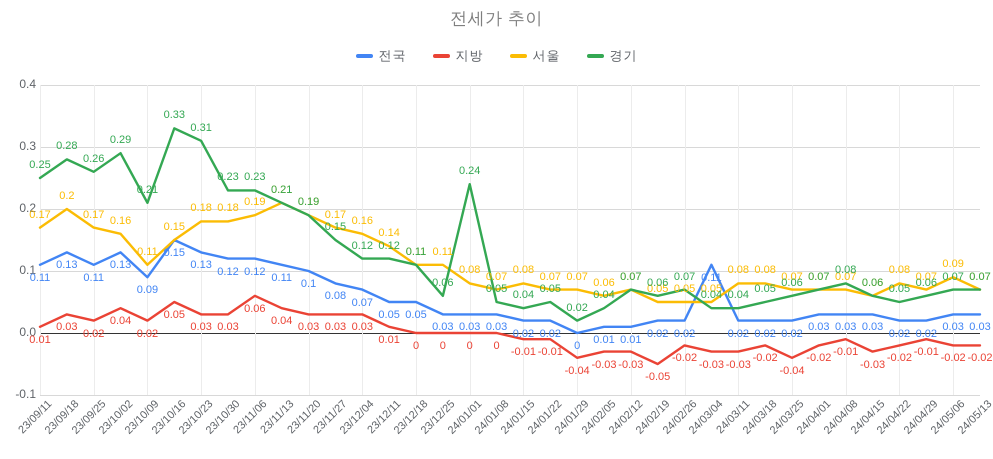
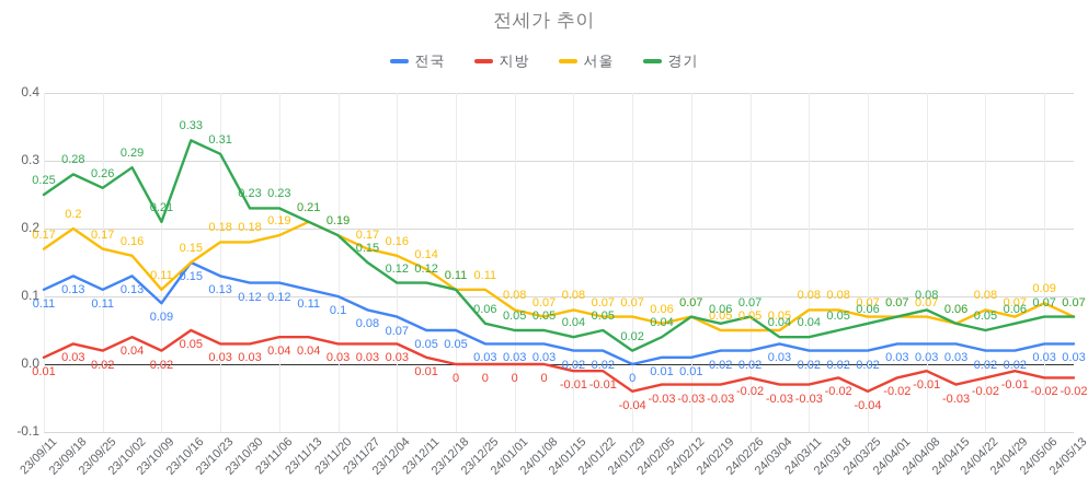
지방/23/11/06: 0.06 -> 0.04
경기/24/01/01: 0.24 -> 0.05
지방/24/02/19: -0.05 -> -0.03
전국/24/03/04: 0.11 -> 0.03
